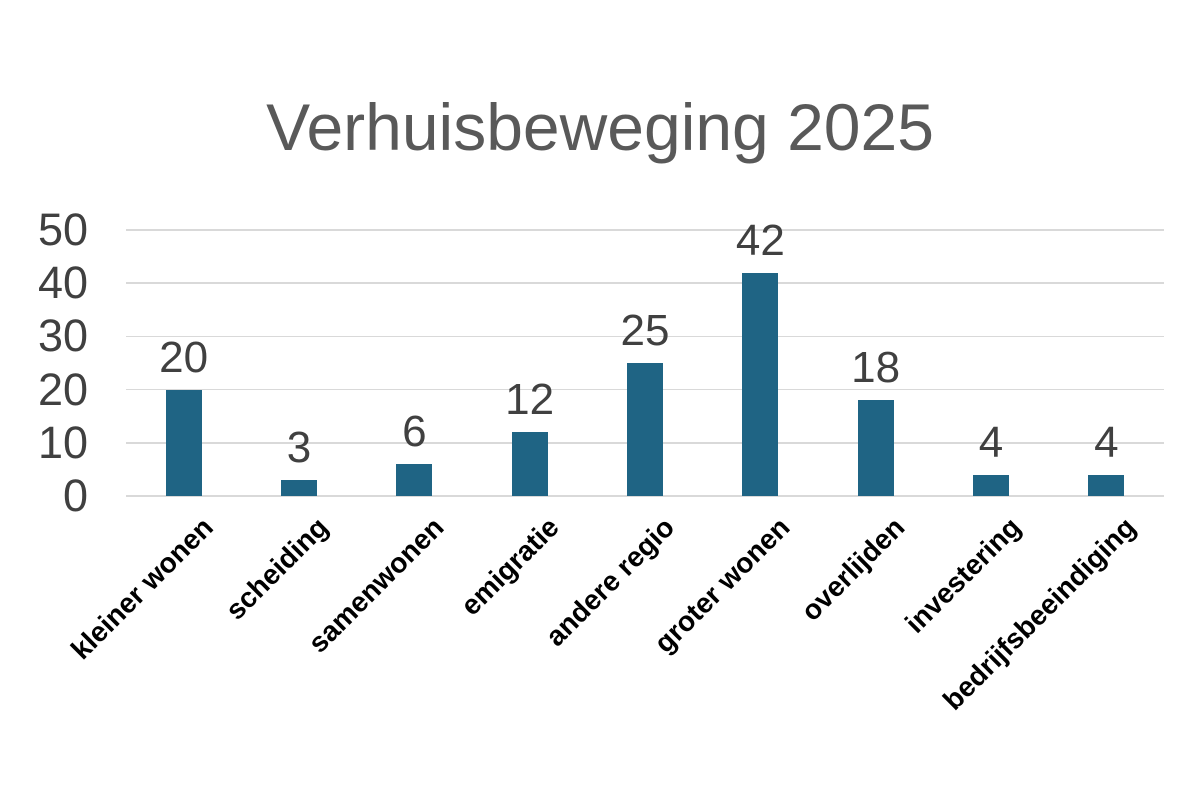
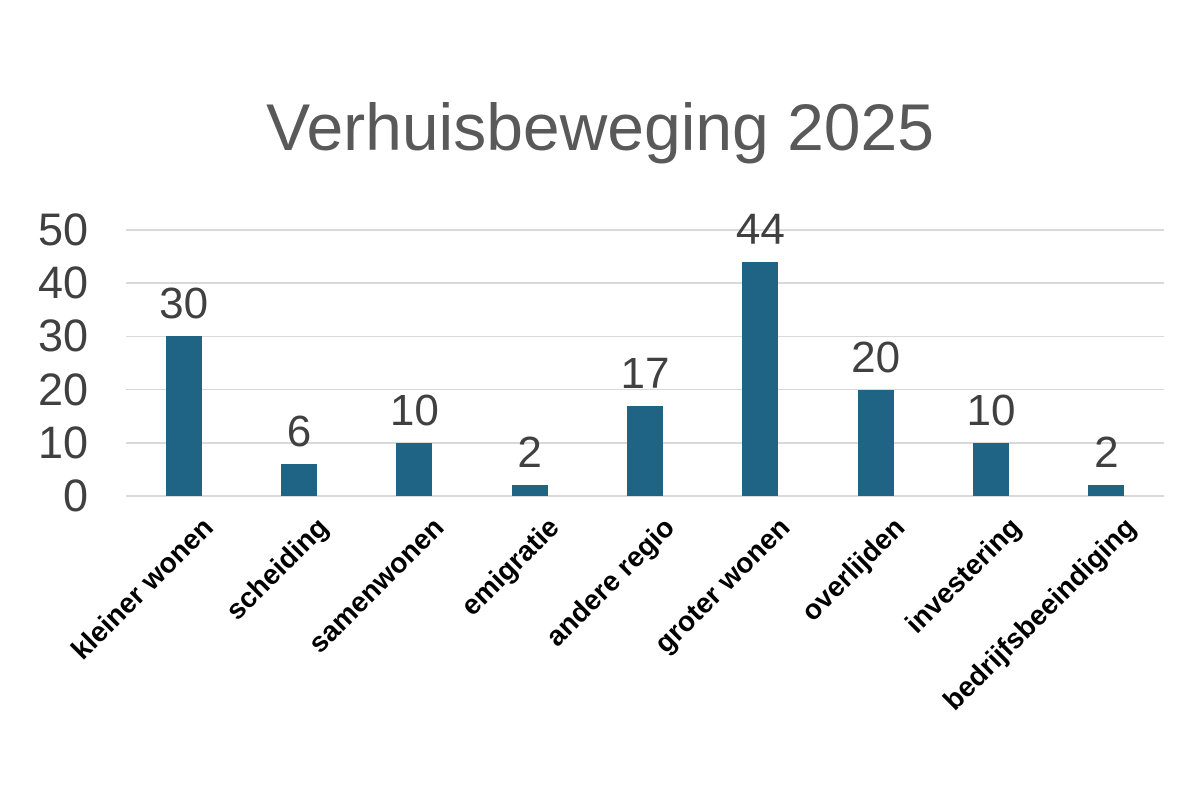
kleiner wonen: 20 -> 30
scheiding: 3 -> 6
samenwonen: 6 -> 10
emigratie: 12 -> 2
andere regio: 25 -> 17
groter wonen: 42 -> 44
overlijden: 18 -> 20
investering: 4 -> 10
bedrijfsbeeindiging: 4 -> 2
